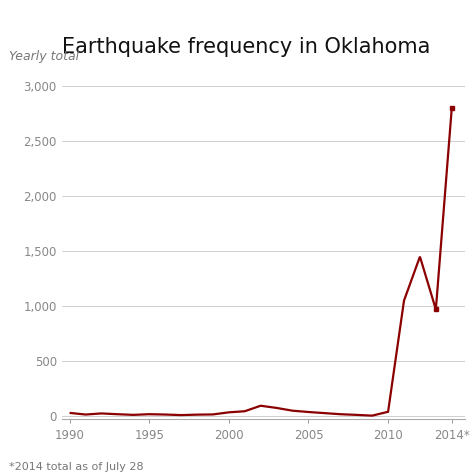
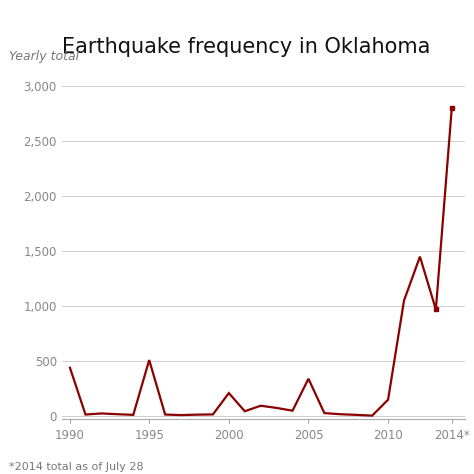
1990: 30 -> 450
1995: 20 -> 510
2000: 40 -> 210
2005: 40 -> 340
2010: 40 -> 150
